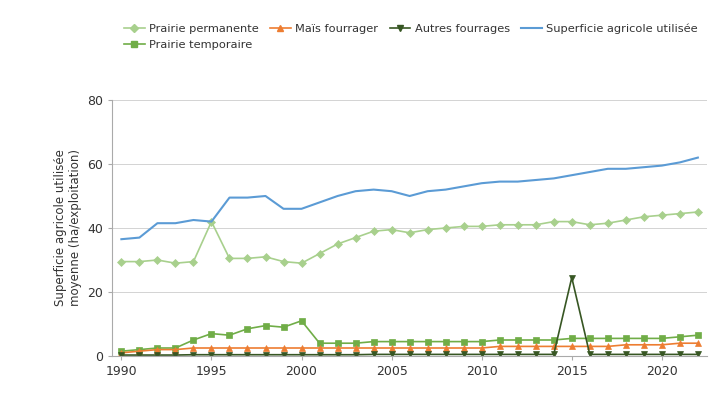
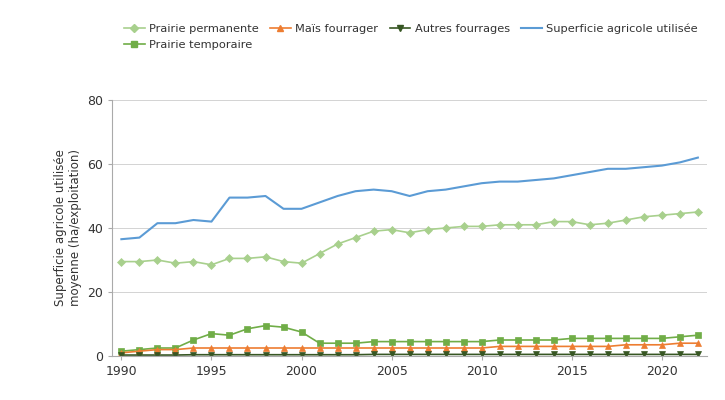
Prairie permanente/1995: 42.0 -> 28.5
Prairie temporaire/2000: 11.0 -> 7.5
Autres fourrages/2015: 24.5 -> 0.5
